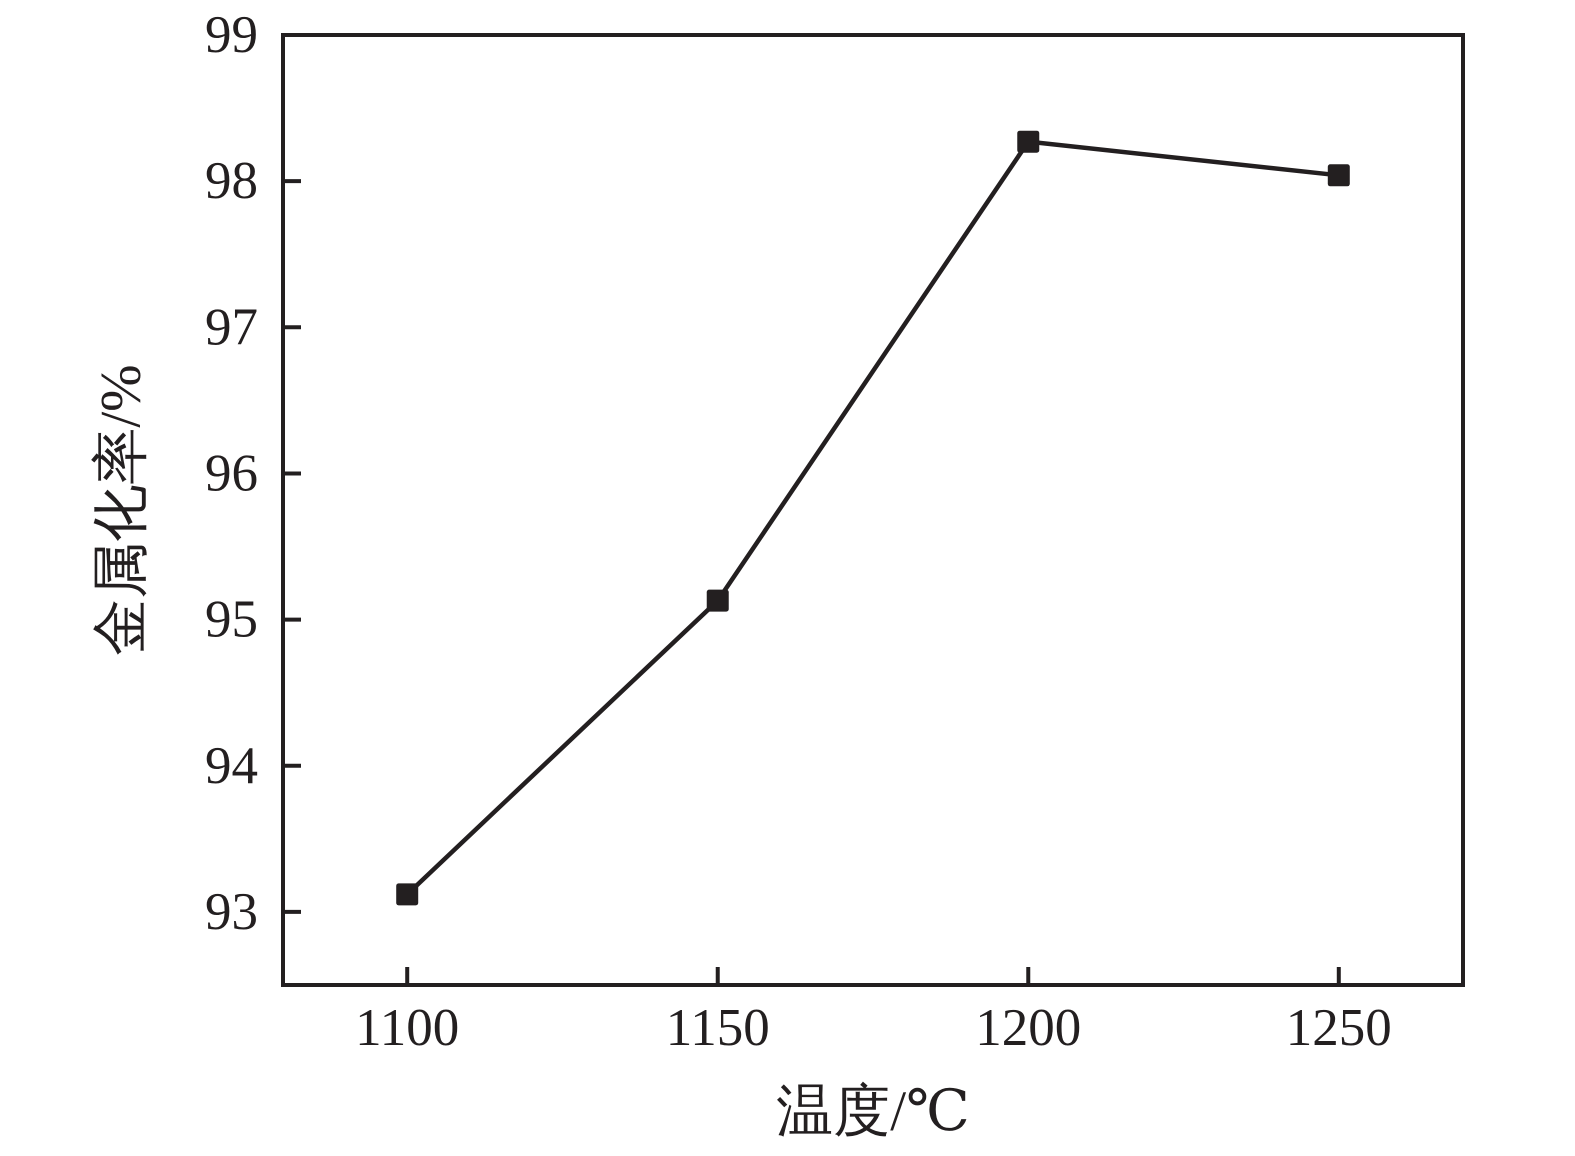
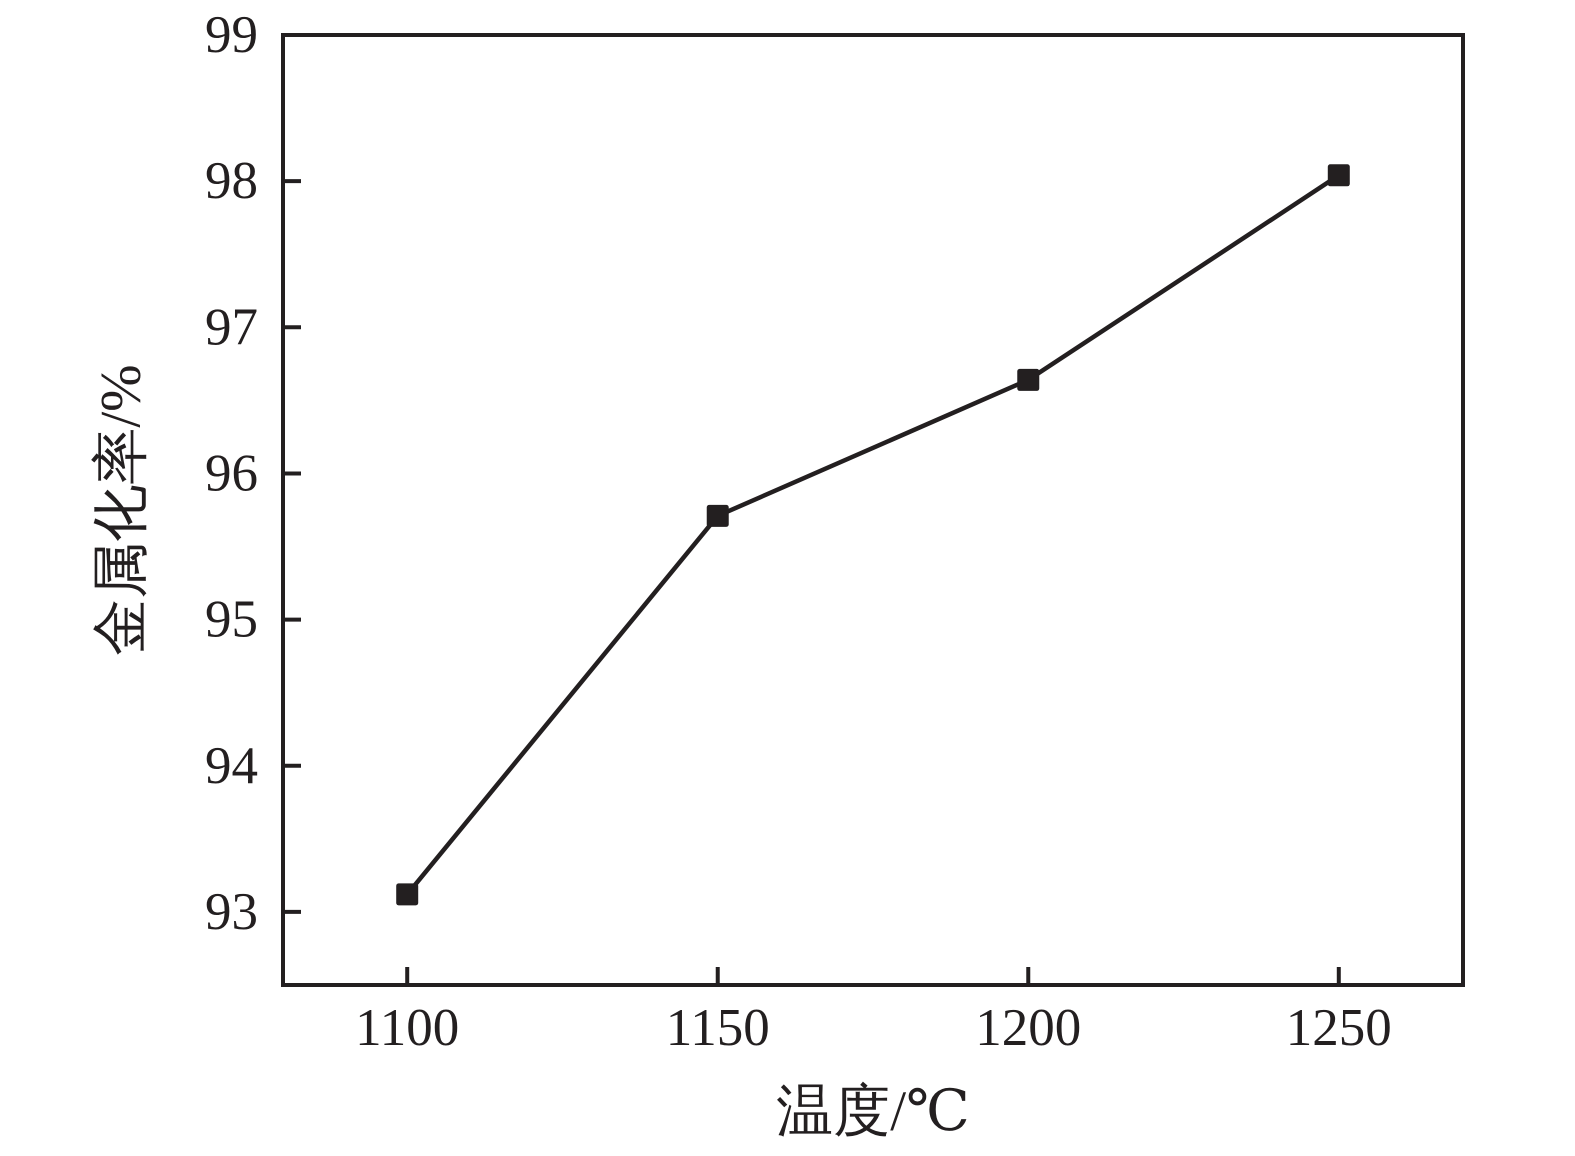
1150: 95.13 -> 95.71
1200: 98.27 -> 96.64
